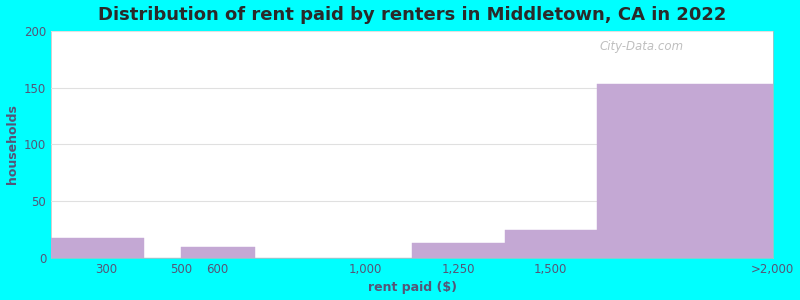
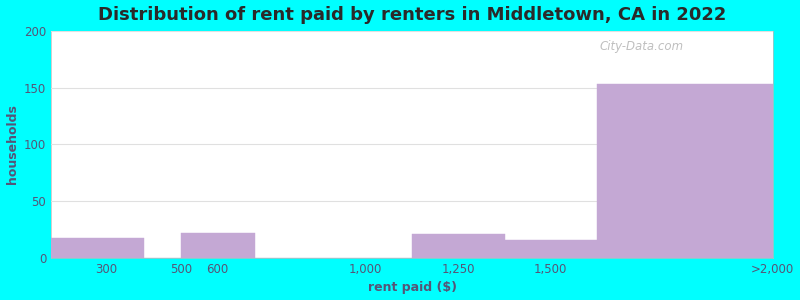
600: 10 -> 22
1,250: 13 -> 21
1,500: 25 -> 16
